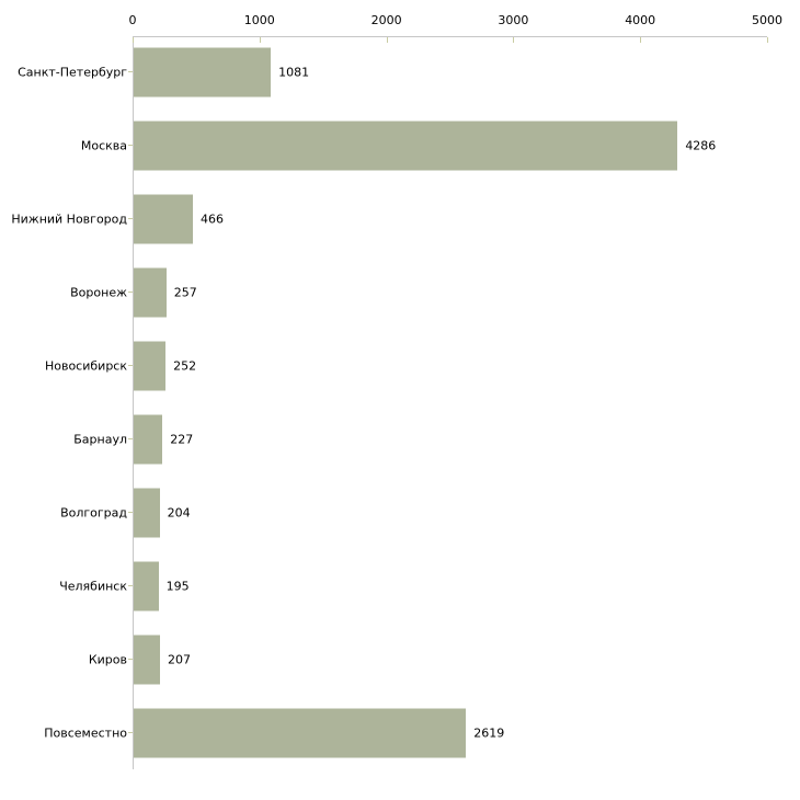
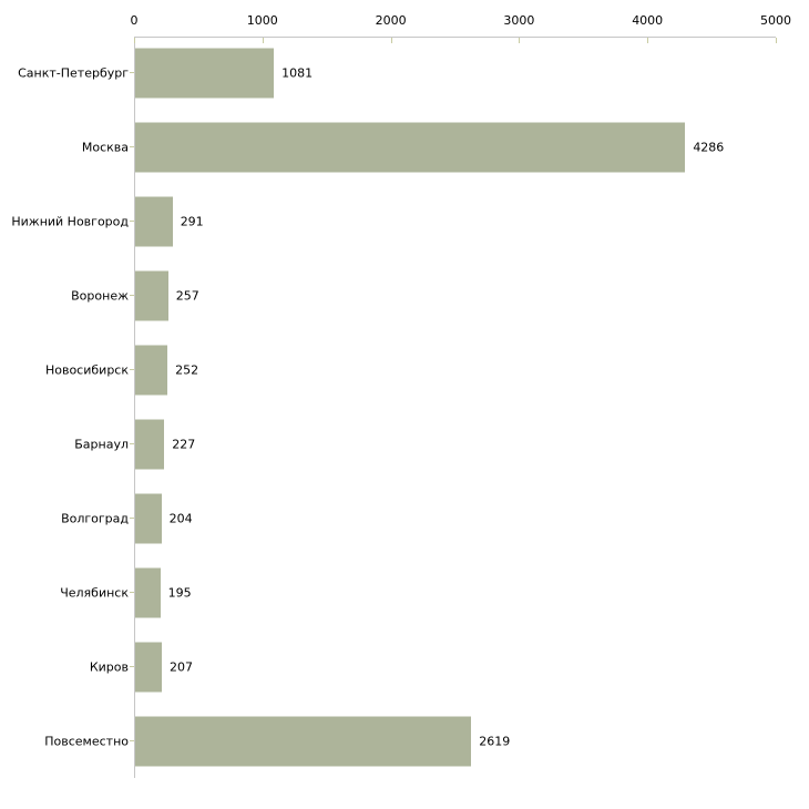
Нижний Новгород: 466 -> 291
